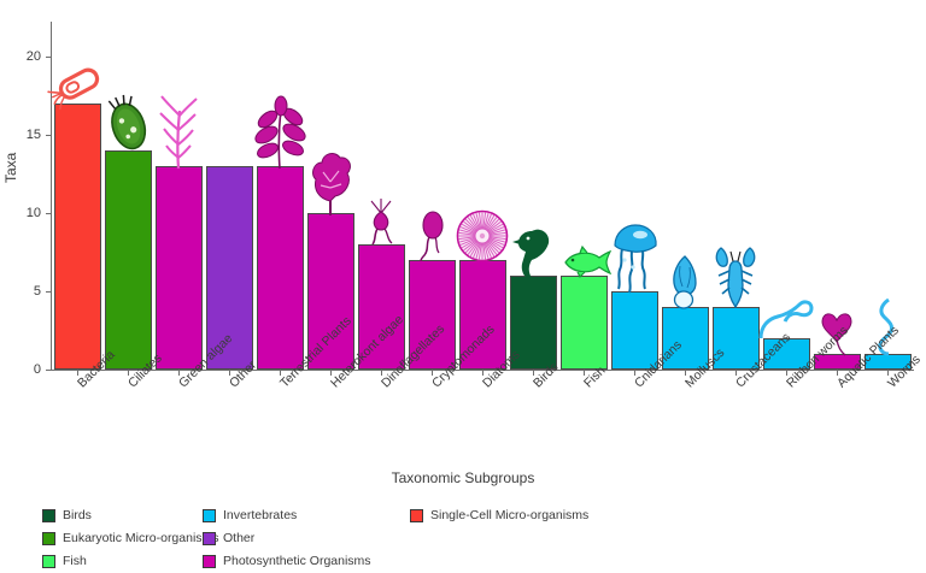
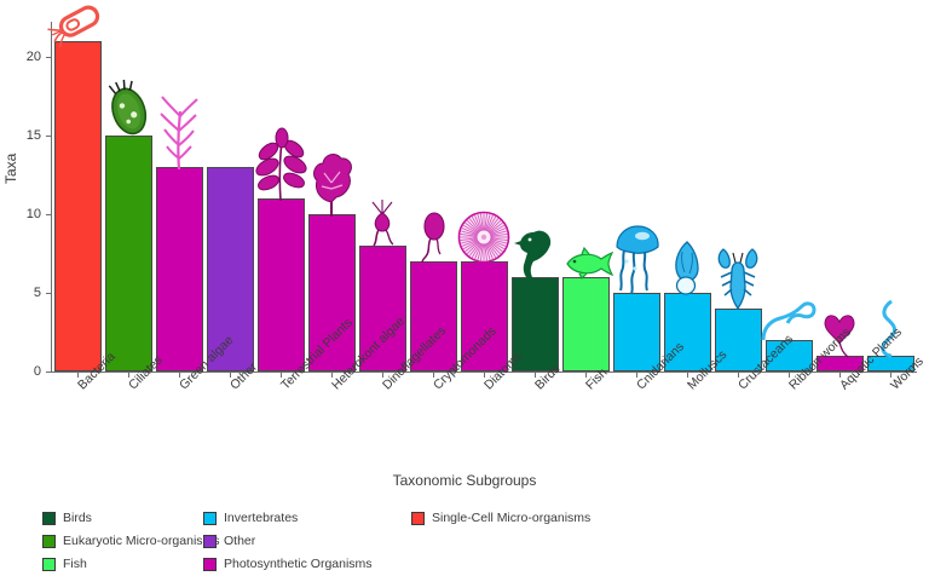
Bacteria: 17 -> 21
Ciliates: 14 -> 15
Terrestrial Plants: 13 -> 11
Molluscs: 4 -> 5
